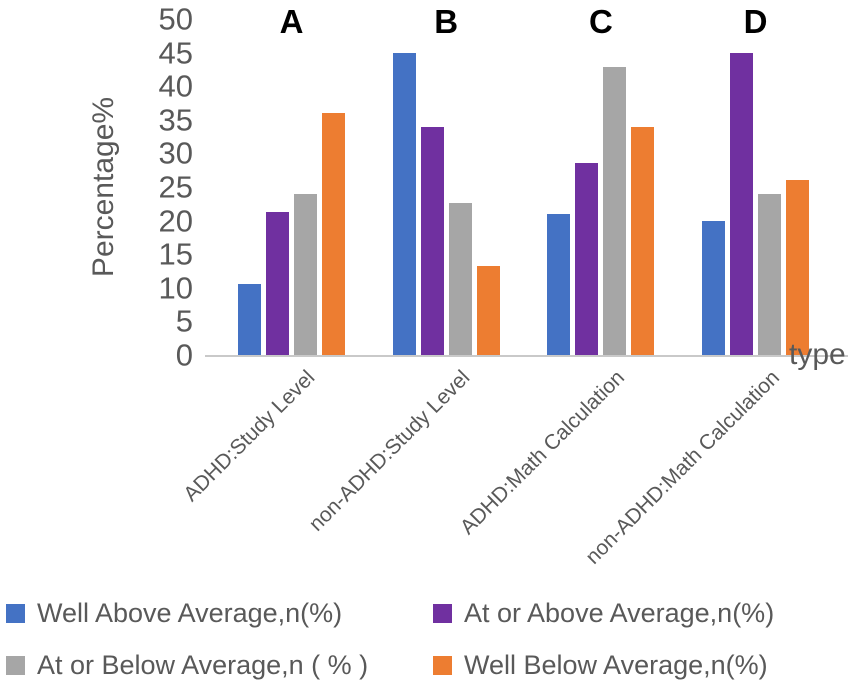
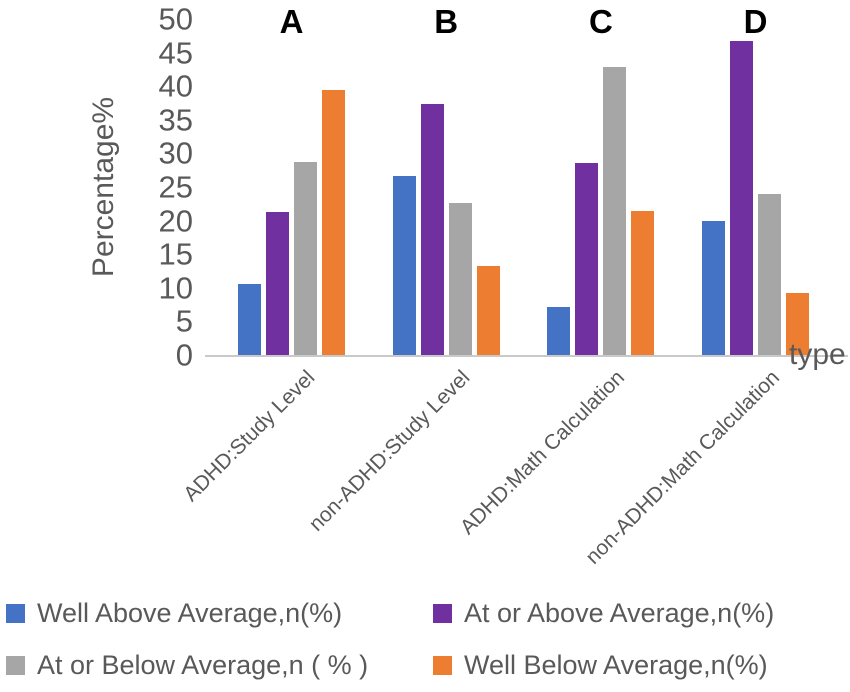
At or Below Average,n ( % )/ADHD:Study Level: 24 -> 29
Well Below Average,n(%)/ADHD:Study Level: 36 -> 39
Well Above Average,n(%)/non-ADHD:Study Level: 45 -> 27
At or Above Average,n(%)/non-ADHD:Study Level: 34 -> 37
Well Above Average,n(%)/ADHD:Math Calculation: 21 -> 7
Well Below Average,n(%)/ADHD:Math Calculation: 34 -> 21
At or Above Average,n(%)/non-ADHD:Math Calculation: 45 -> 47
Well Below Average,n(%)/non-ADHD:Math Calculation: 26 -> 9
